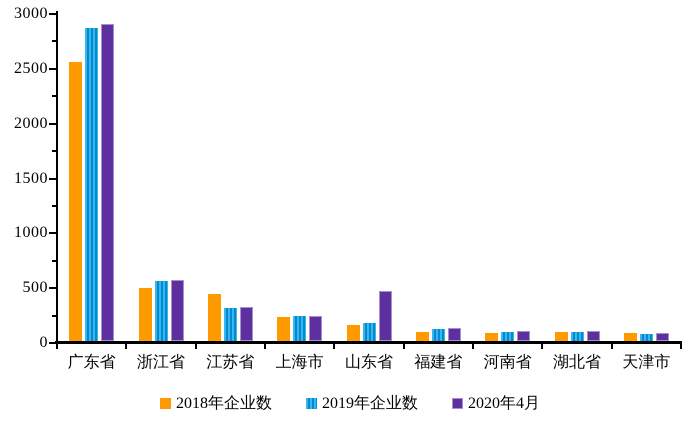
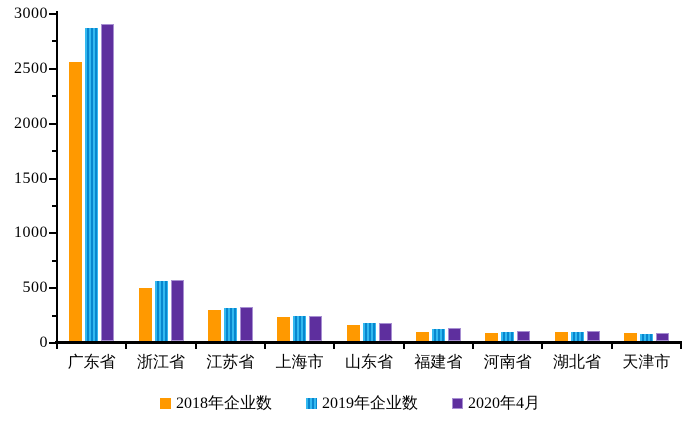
2018年企业数/江苏省: 430 -> 280
2020年4月/山东省: 460 -> 170
